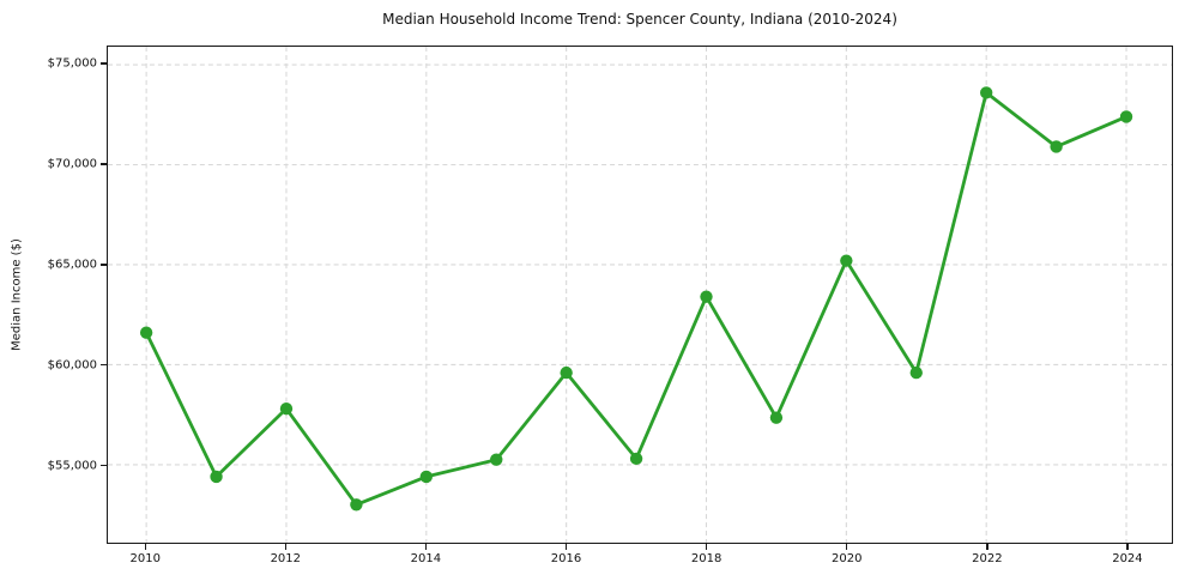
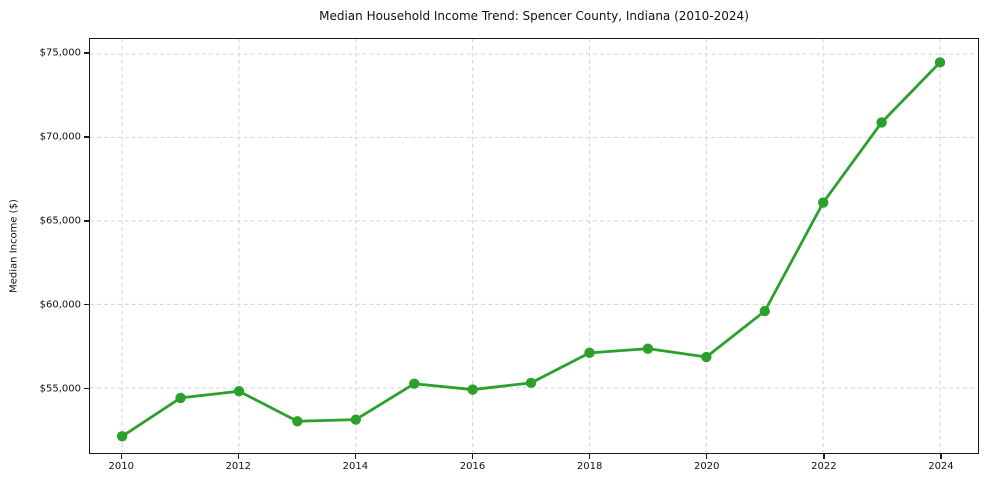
2010: $61600 -> $52100
2012: $57800 -> $54800
2014: $54400 -> $53100
2016: $59600 -> $54900
2018: $63400 -> $57100
2020: $65200 -> $56800
2022: $73600 -> $66100
2024: $72400 -> $74500
